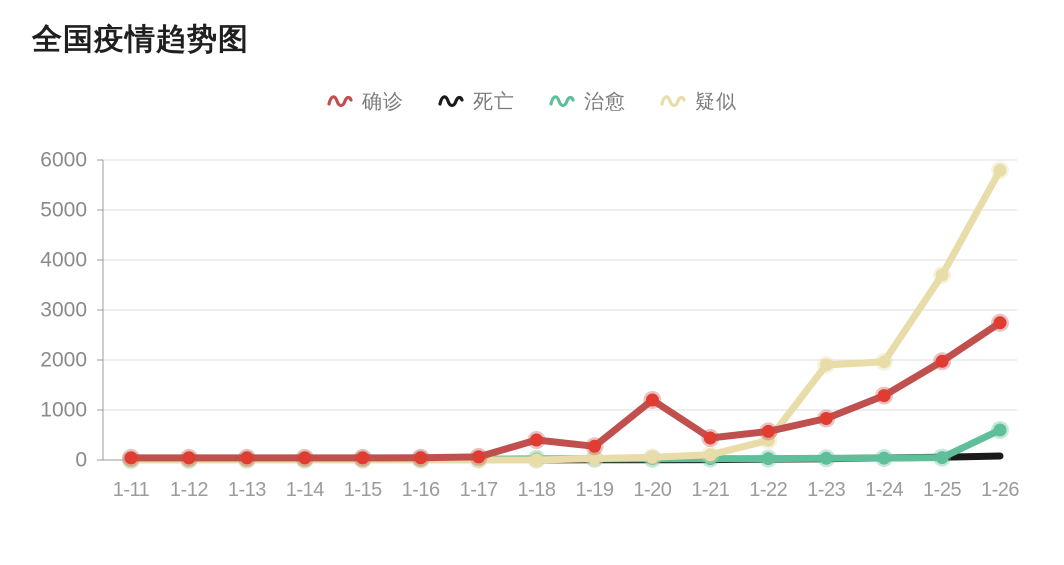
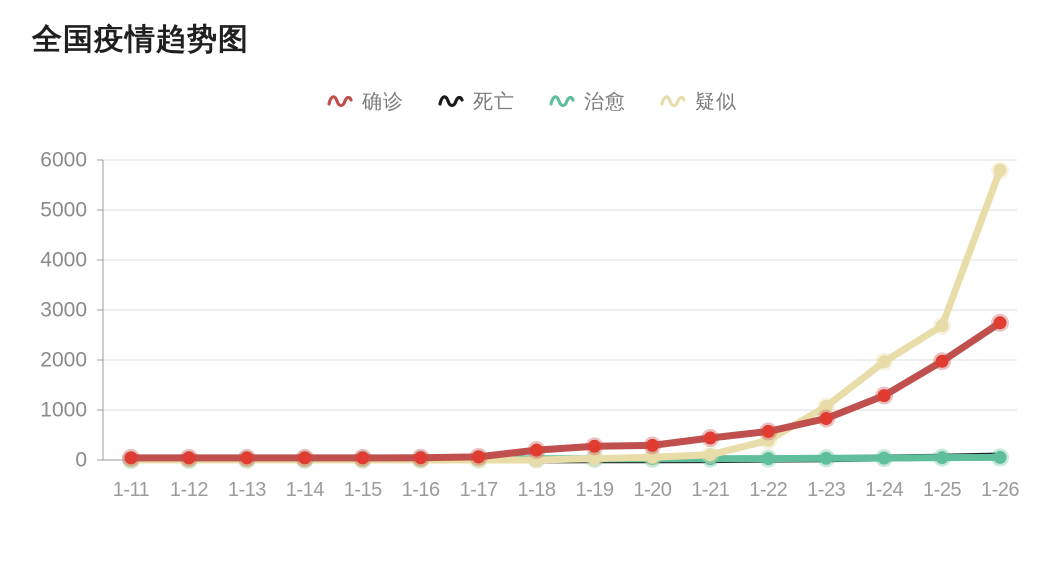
确诊/1-18: 400 -> 200
确诊/1-20: 1200 -> 300
疑似/1-23: 1900 -> 1100
疑似/1-25: 3700 -> 2700
治愈/1-26: 600 -> 100
